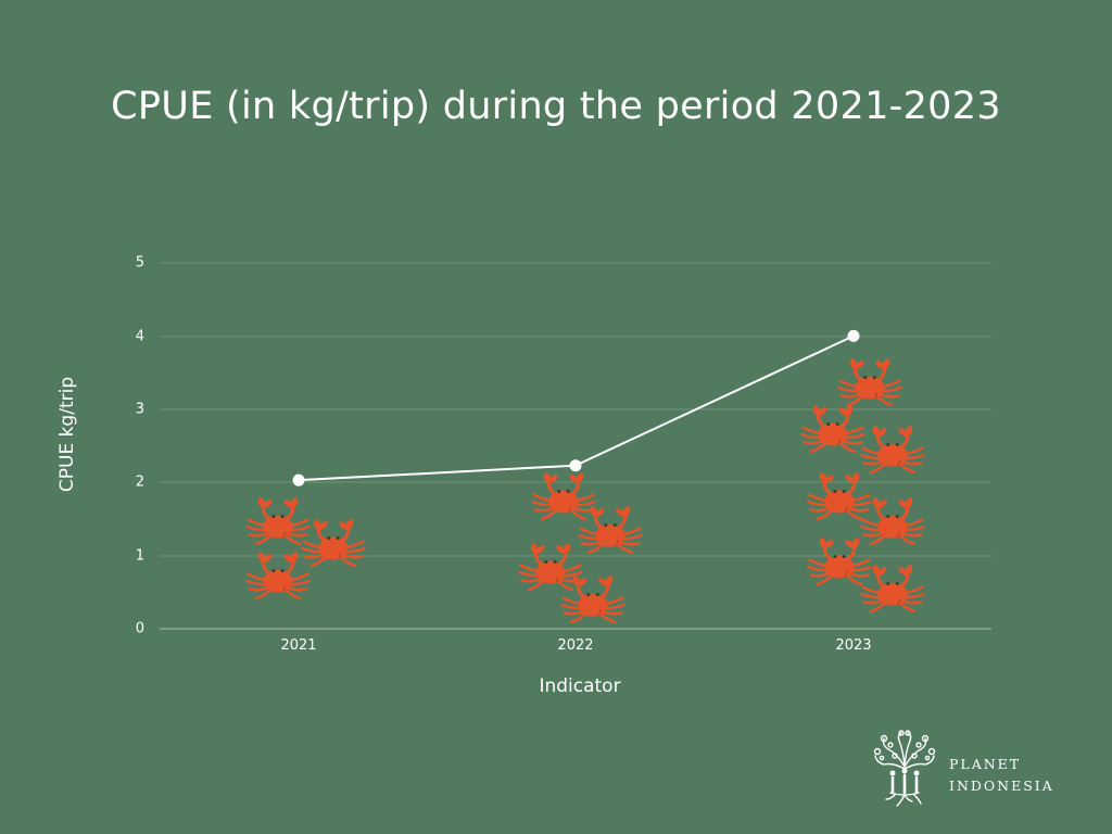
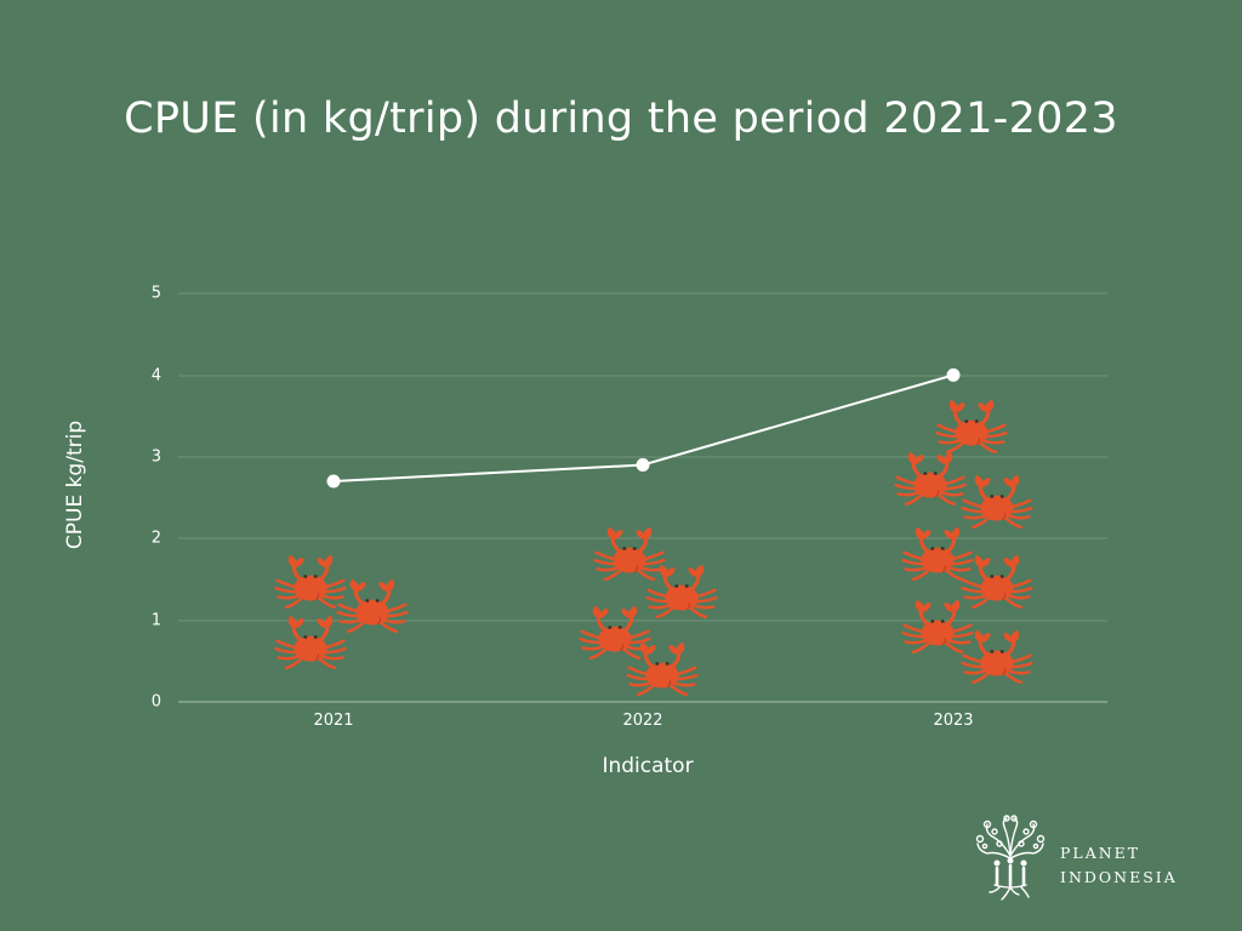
2021: 2.0 -> 2.7
2022: 2.2 -> 2.9
